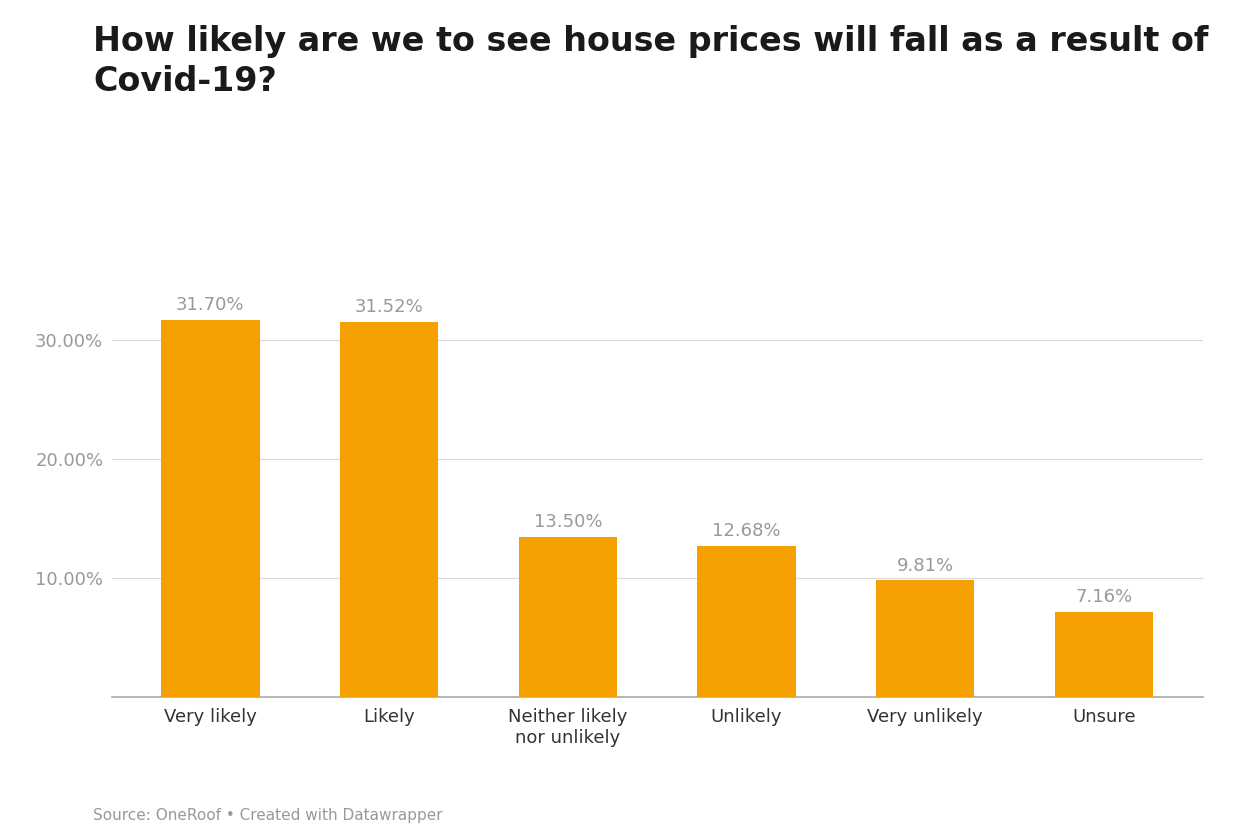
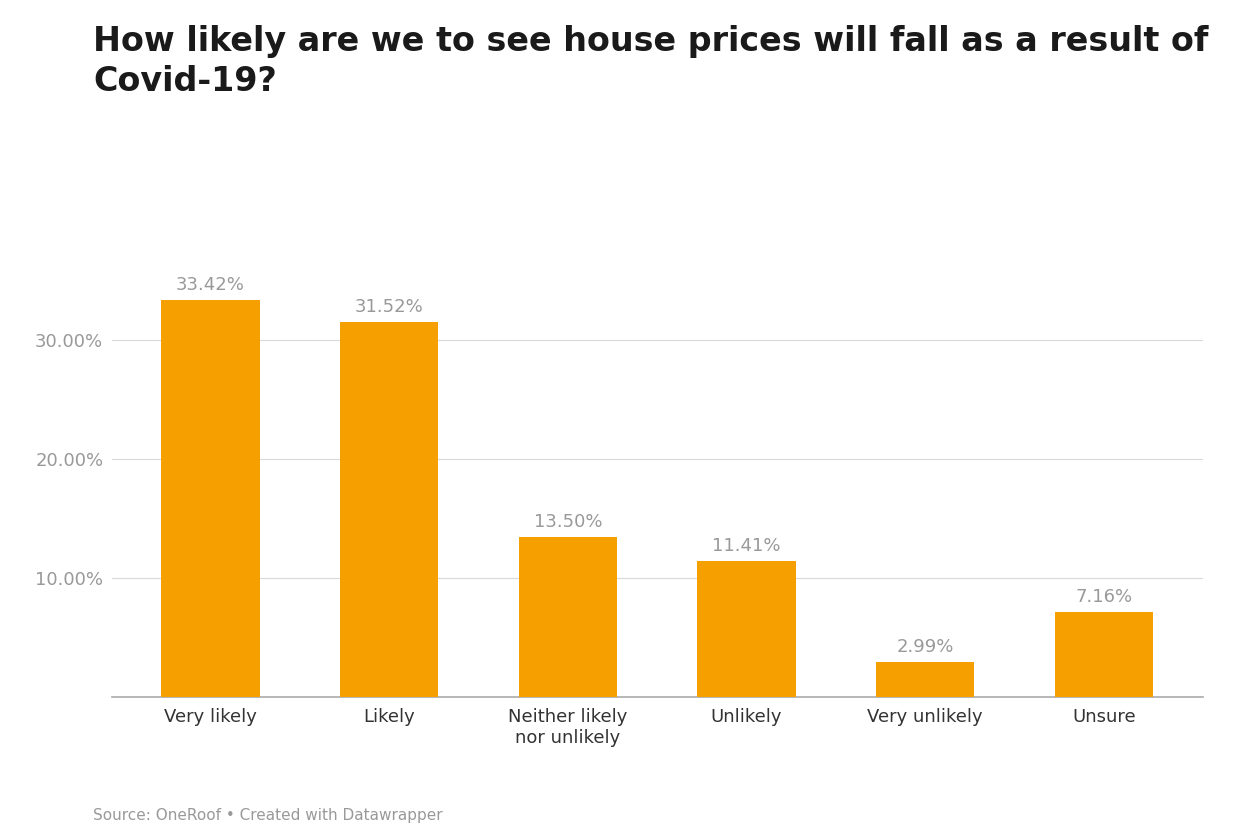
Very likely: 31.70% -> 33.42%
Unlikely: 12.68% -> 11.41%
Very unlikely: 9.81% -> 2.99%
